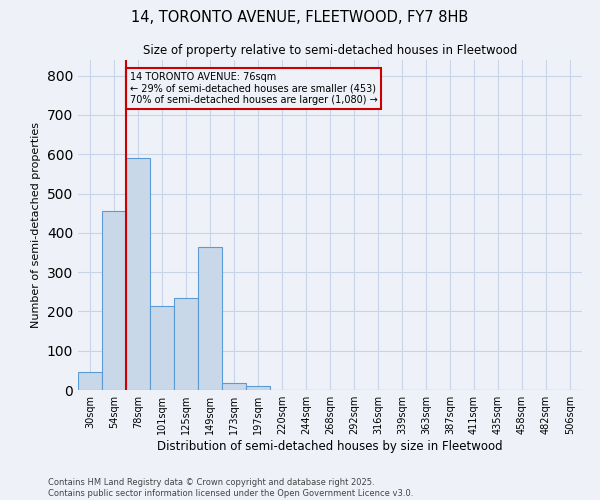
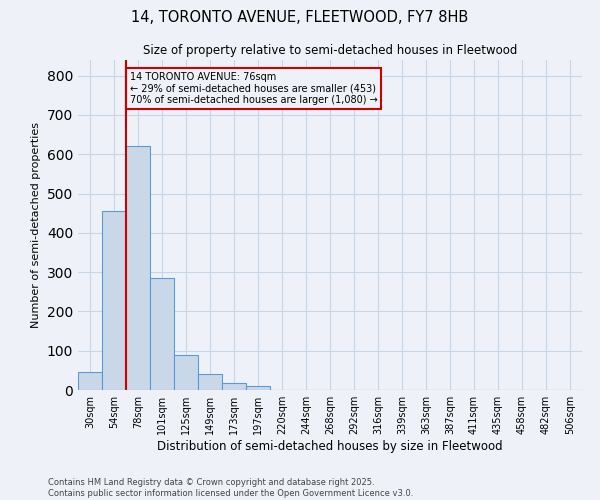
78sqm: 590 -> 620
101sqm: 215 -> 285
125sqm: 235 -> 90
149sqm: 365 -> 40
